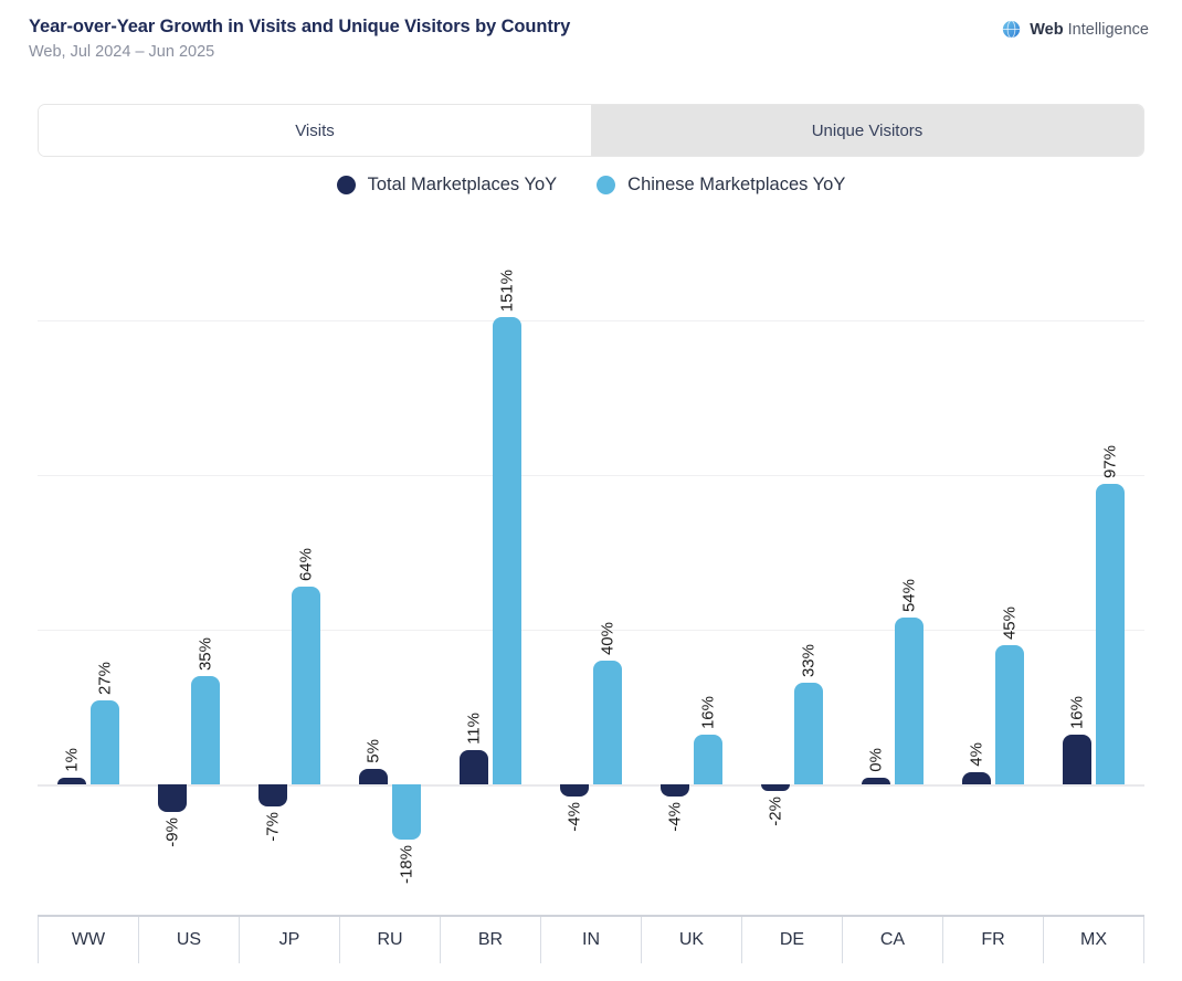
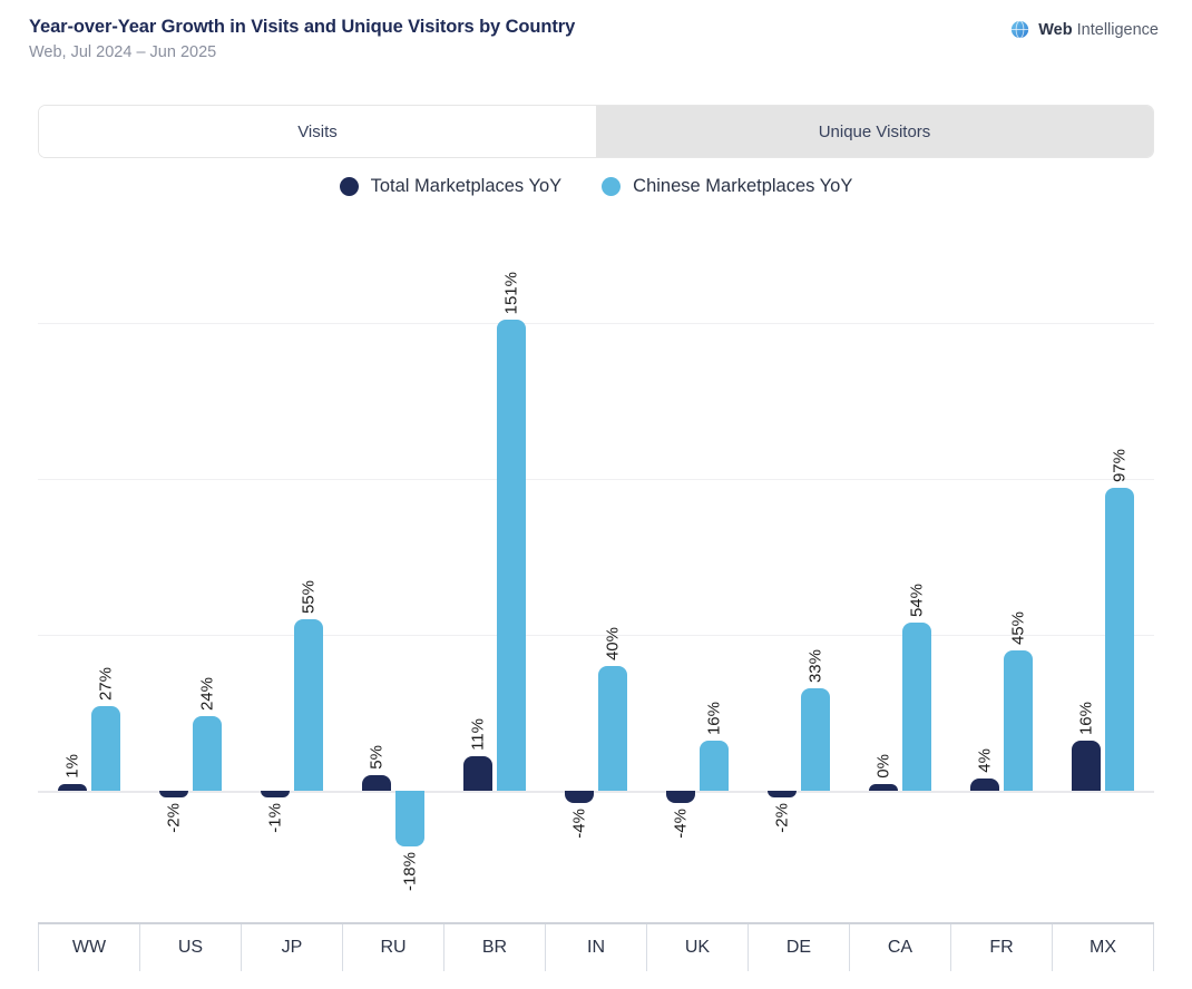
Total Marketplaces YoY/US: -9% -> -2%
Chinese Marketplaces YoY/US: 35% -> 24%
Total Marketplaces YoY/JP: -7% -> -1%
Chinese Marketplaces YoY/JP: 64% -> 55%
